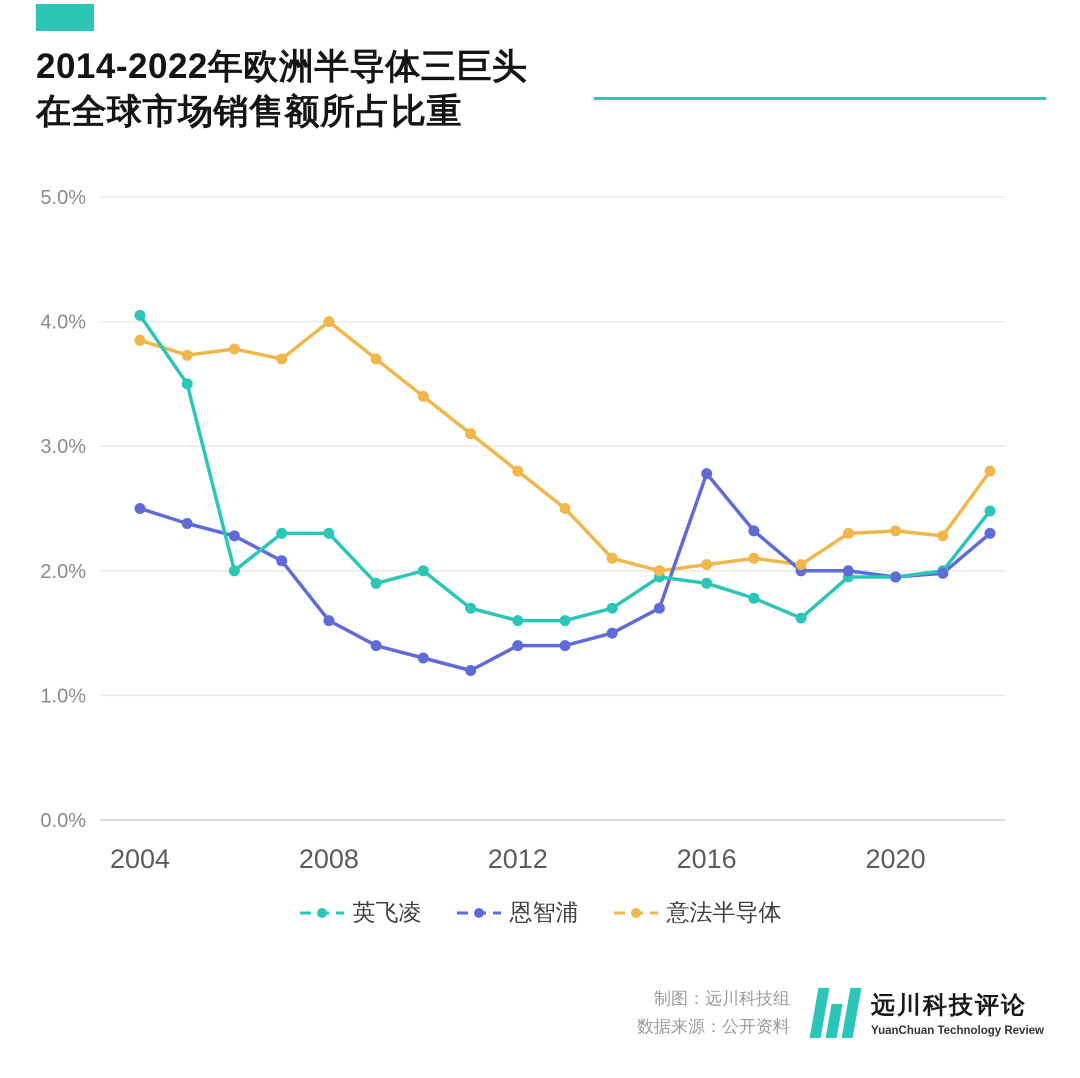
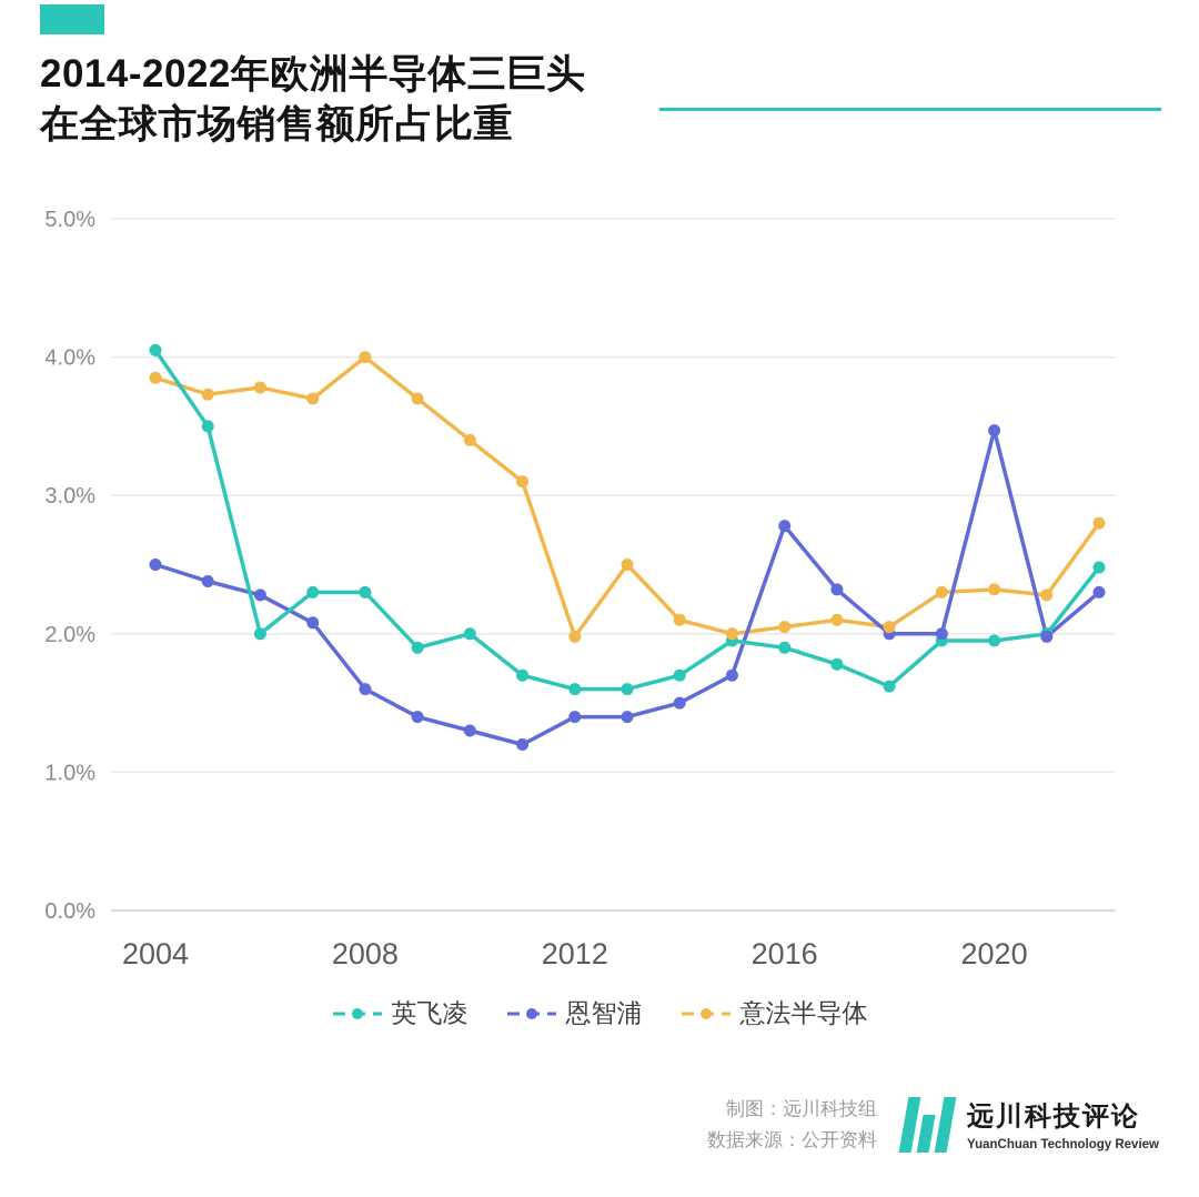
意法半导体/2012: 2.80% -> 1.98%
恩智浦/2020: 1.95% -> 3.47%
